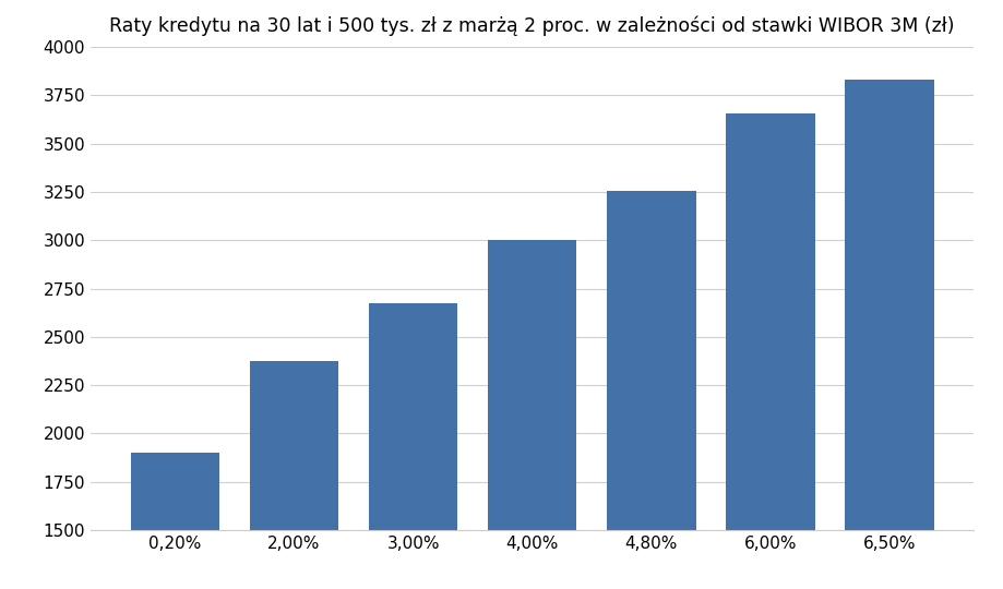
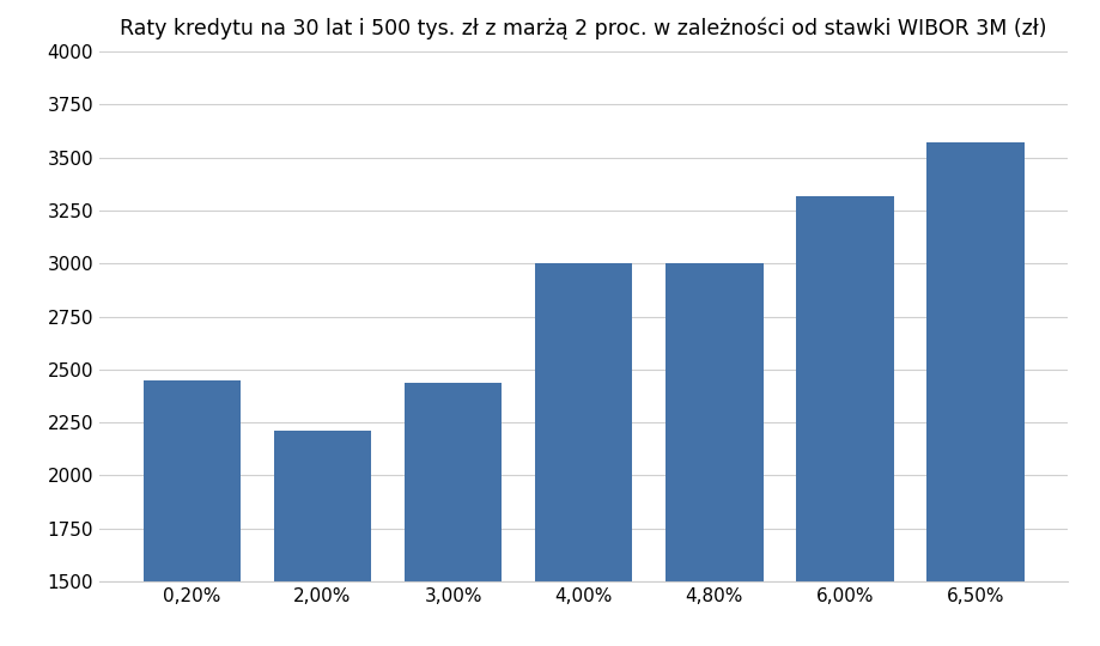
0,20%: 1900 -> 2450
2,00%: 2380 -> 2210
3,00%: 2680 -> 2440
4,80%: 3260 -> 3000
6,00%: 3660 -> 3320
6,50%: 3830 -> 3570
